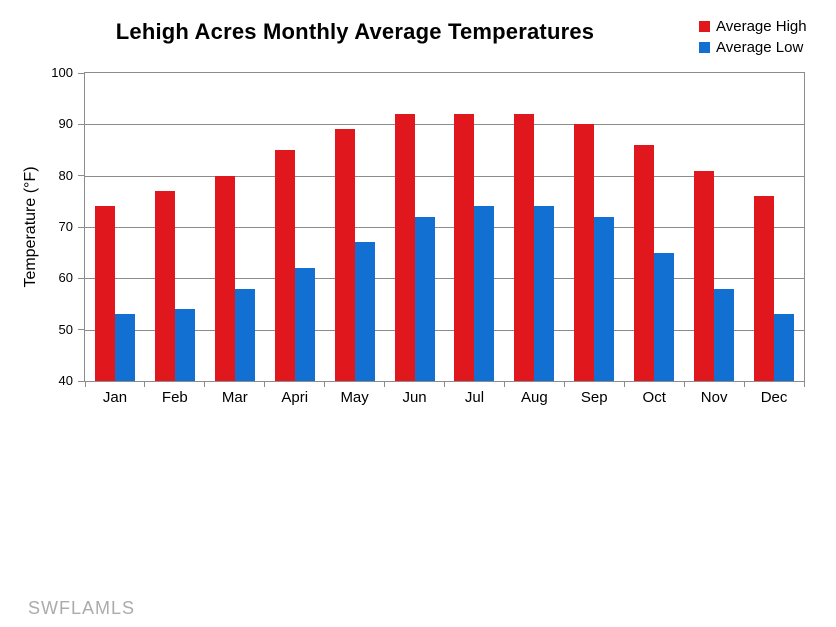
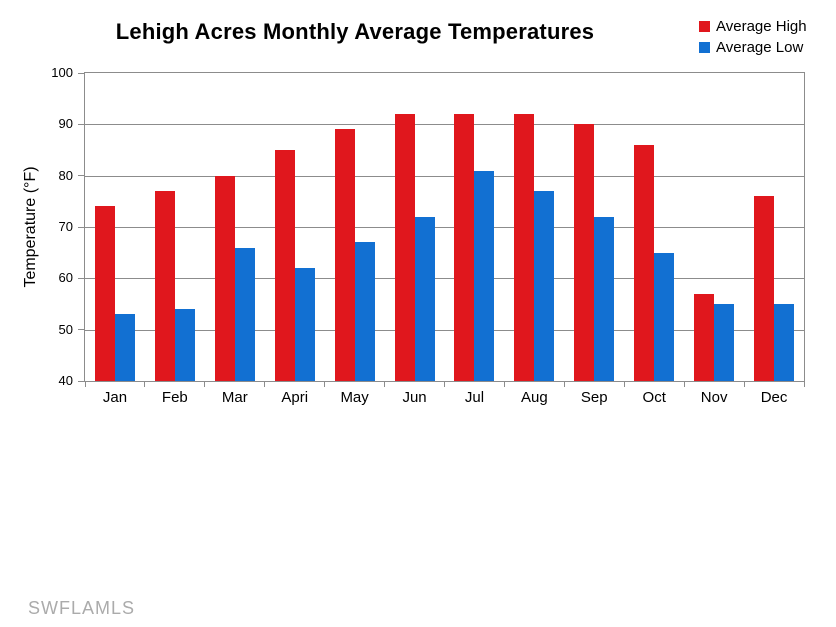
Average Low/Mar: 58 -> 66
Average Low/Jul: 74 -> 81
Average Low/Aug: 74 -> 77
Average High/Nov: 81 -> 57
Average Low/Nov: 58 -> 55
Average Low/Dec: 53 -> 55
